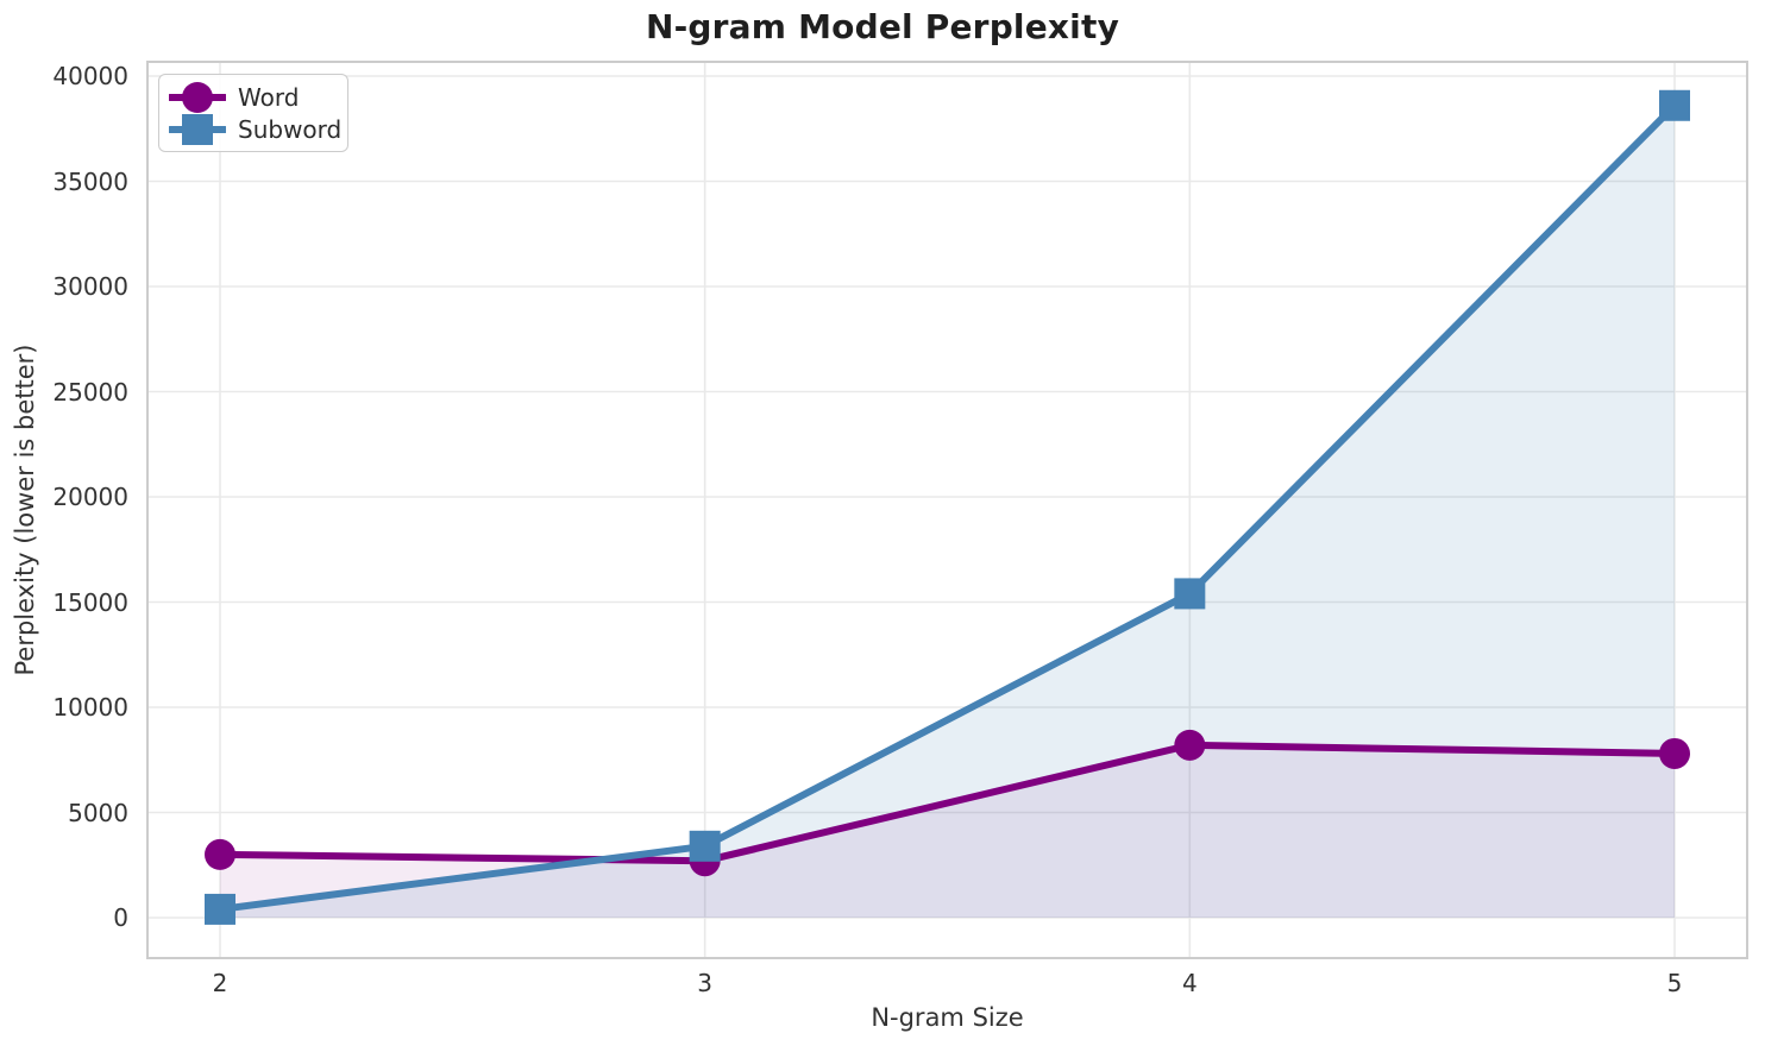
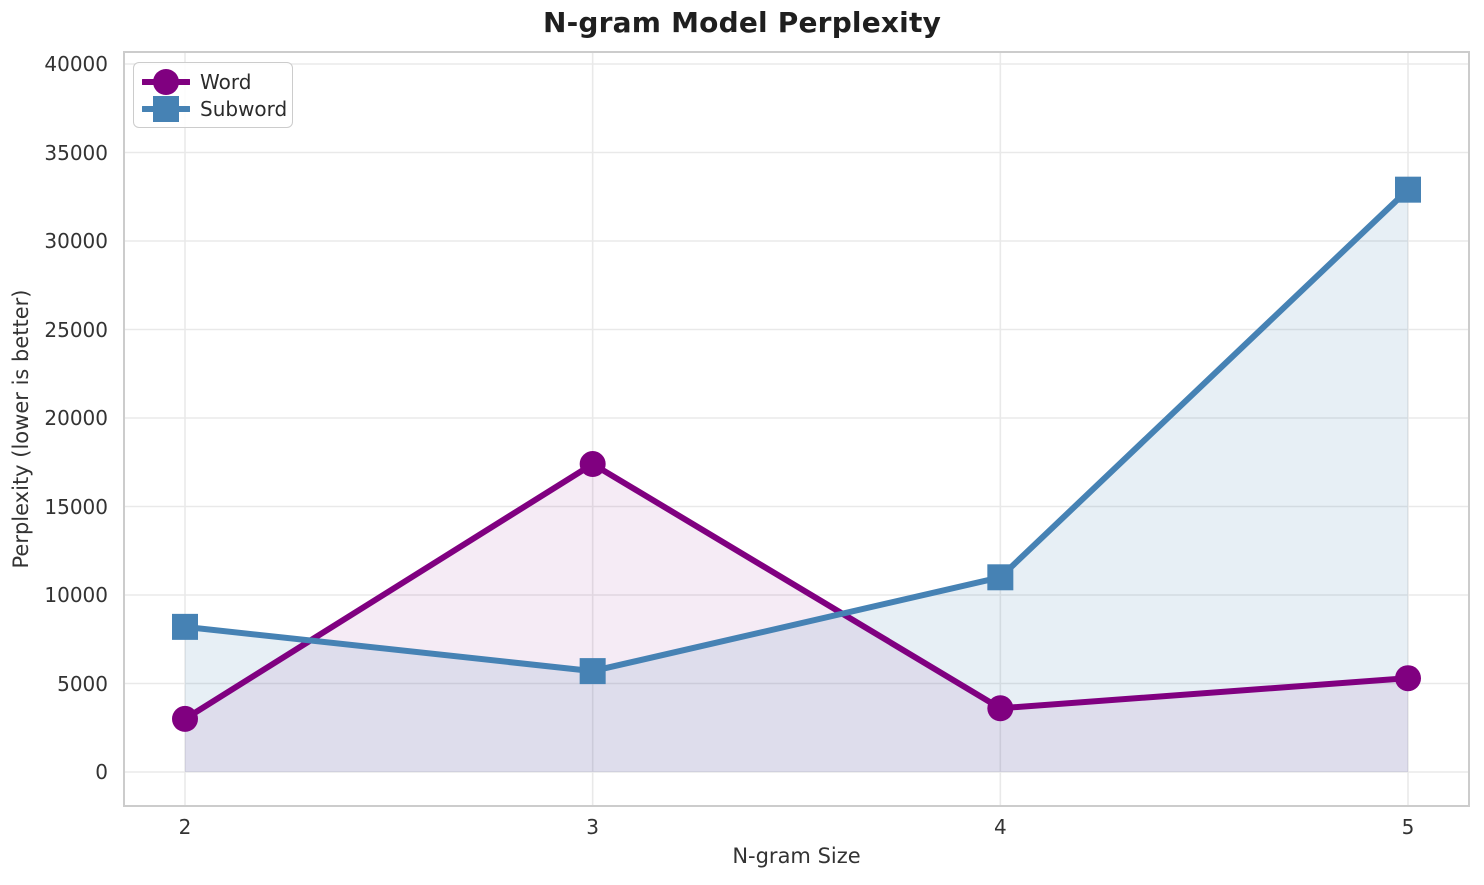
Subword/2: 400 -> 8200
Word/3: 2700 -> 17400
Subword/3: 3400 -> 5700
Word/4: 8200 -> 3600
Subword/4: 15400 -> 11000
Word/5: 7800 -> 5300
Subword/5: 38600 -> 32900
